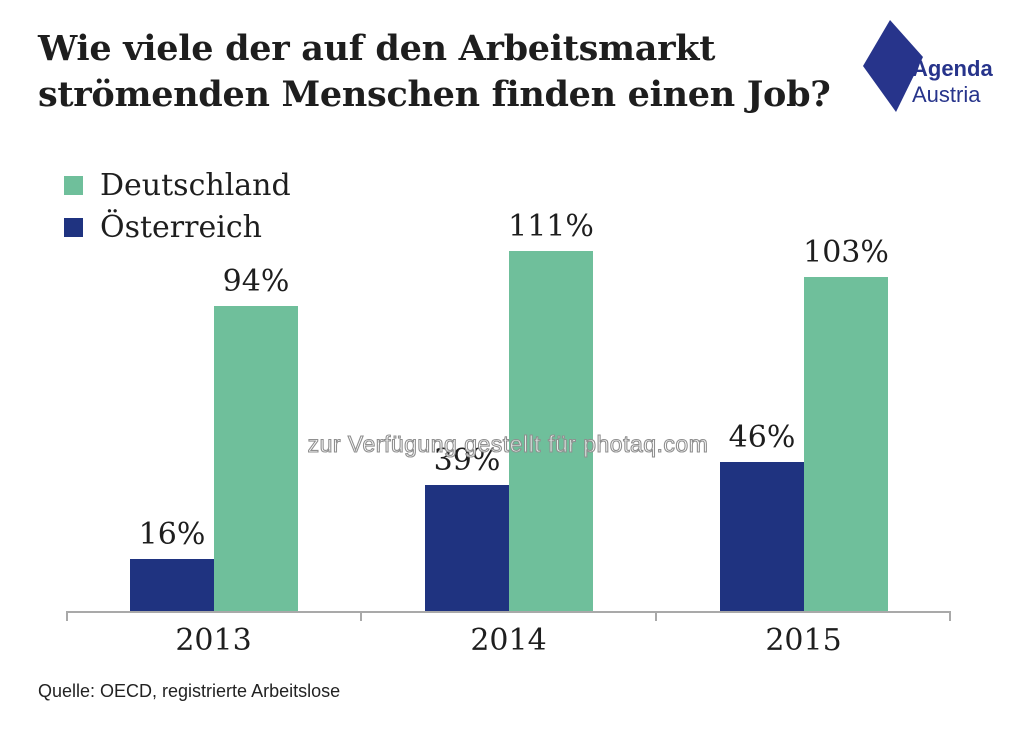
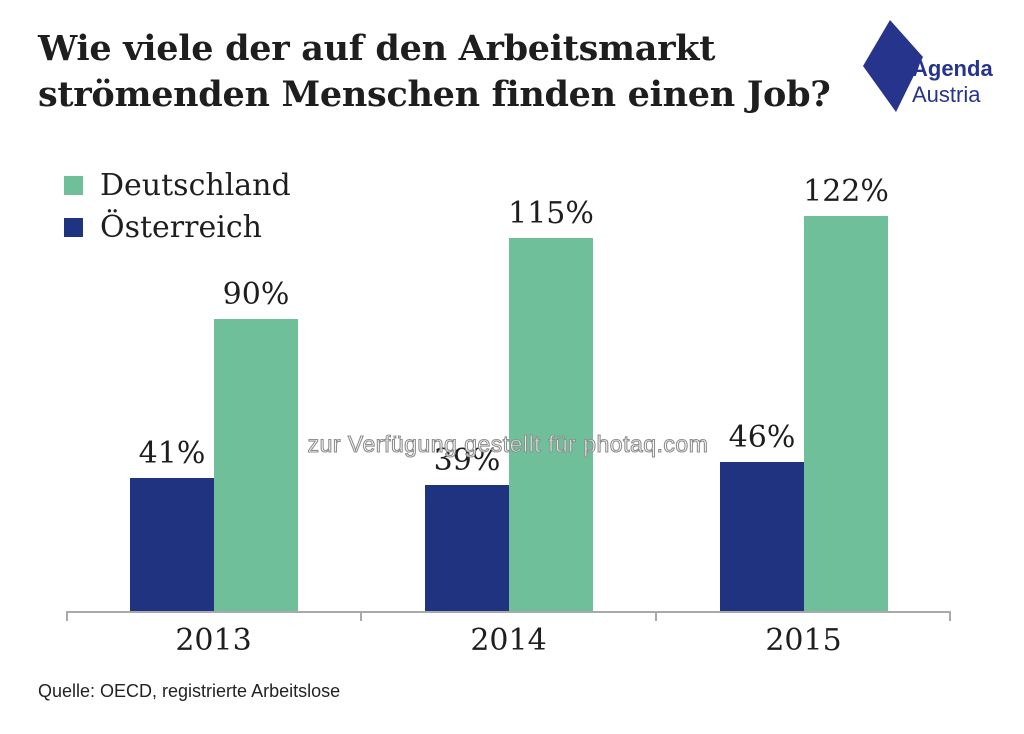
Deutschland/2013: 94% -> 90%
Österreich/2013: 16% -> 41%
Deutschland/2014: 111% -> 115%
Deutschland/2015: 103% -> 122%
